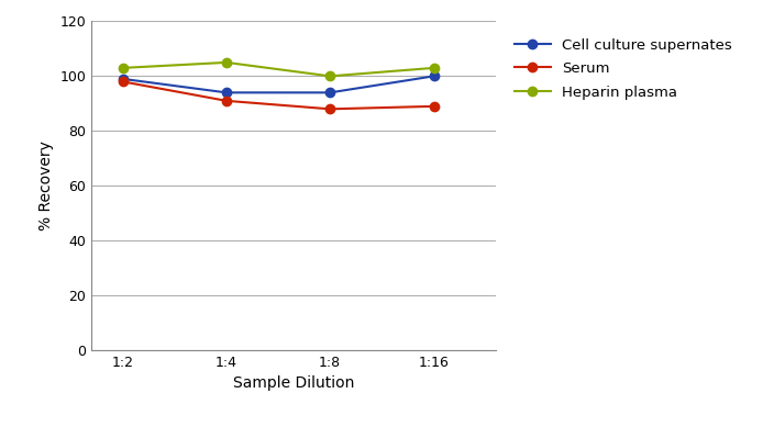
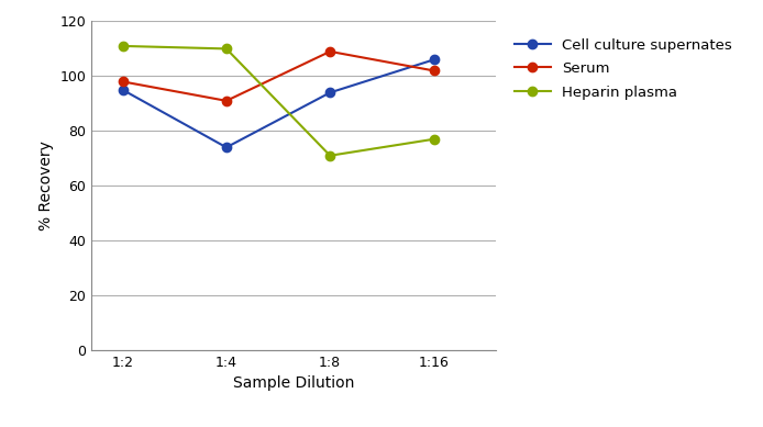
Cell culture supernates/1:2: 99 -> 95
Heparin plasma/1:2: 103 -> 111
Cell culture supernates/1:4: 94 -> 74
Heparin plasma/1:4: 105 -> 110
Serum/1:8: 88 -> 109
Heparin plasma/1:8: 100 -> 71
Cell culture supernates/1:16: 100 -> 106
Serum/1:16: 89 -> 102
Heparin plasma/1:16: 103 -> 77
